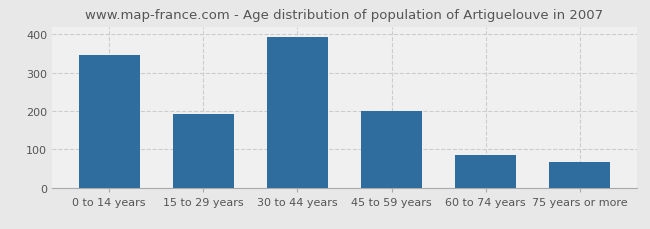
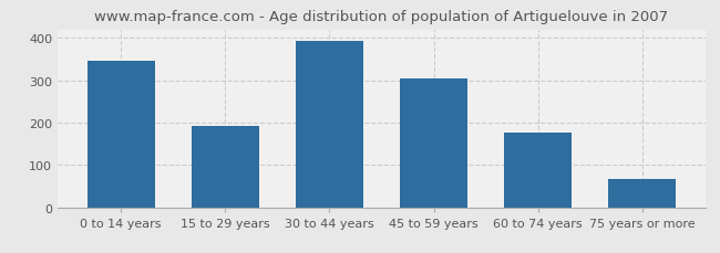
45 to 59 years: 200 -> 305
60 to 74 years: 85 -> 177
